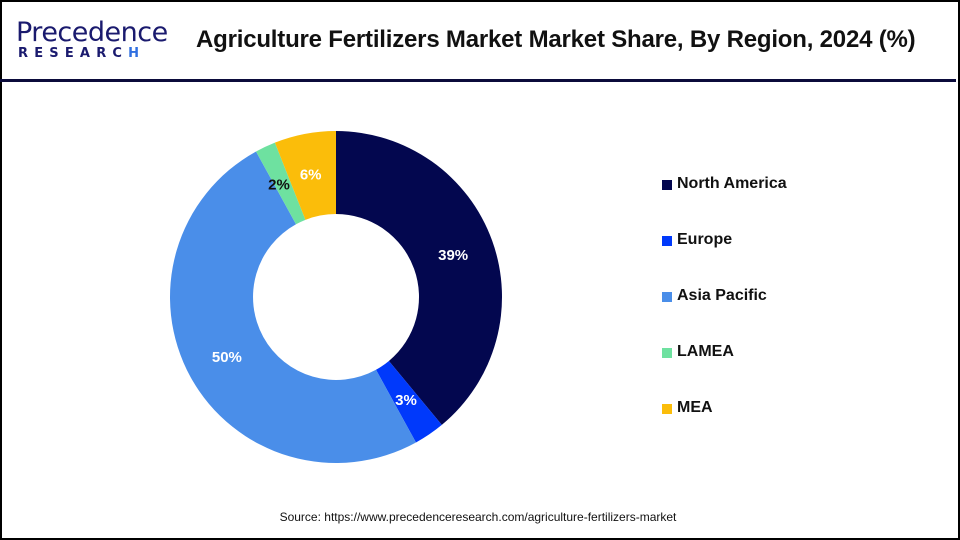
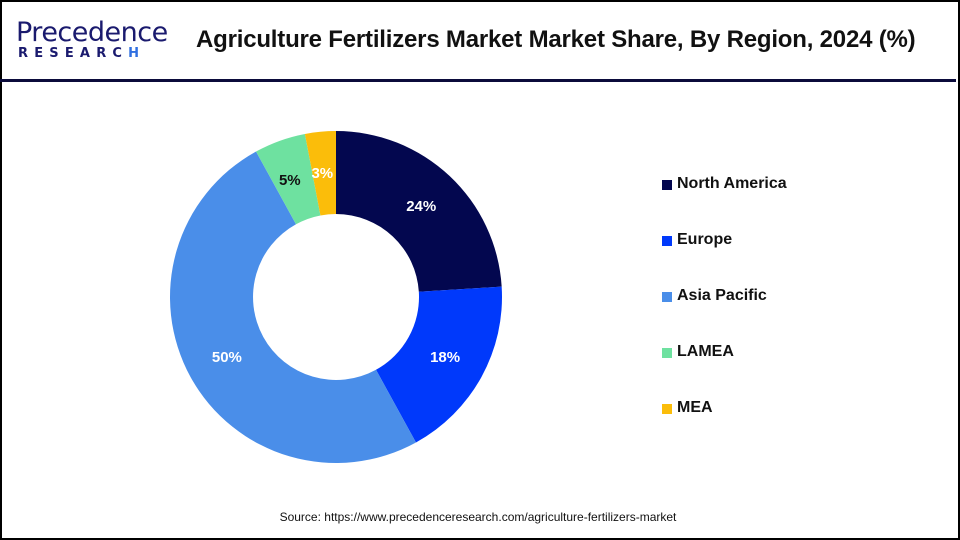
North America: 39% -> 24%
Europe: 3% -> 18%
LAMEA: 2% -> 5%
MEA: 6% -> 3%
